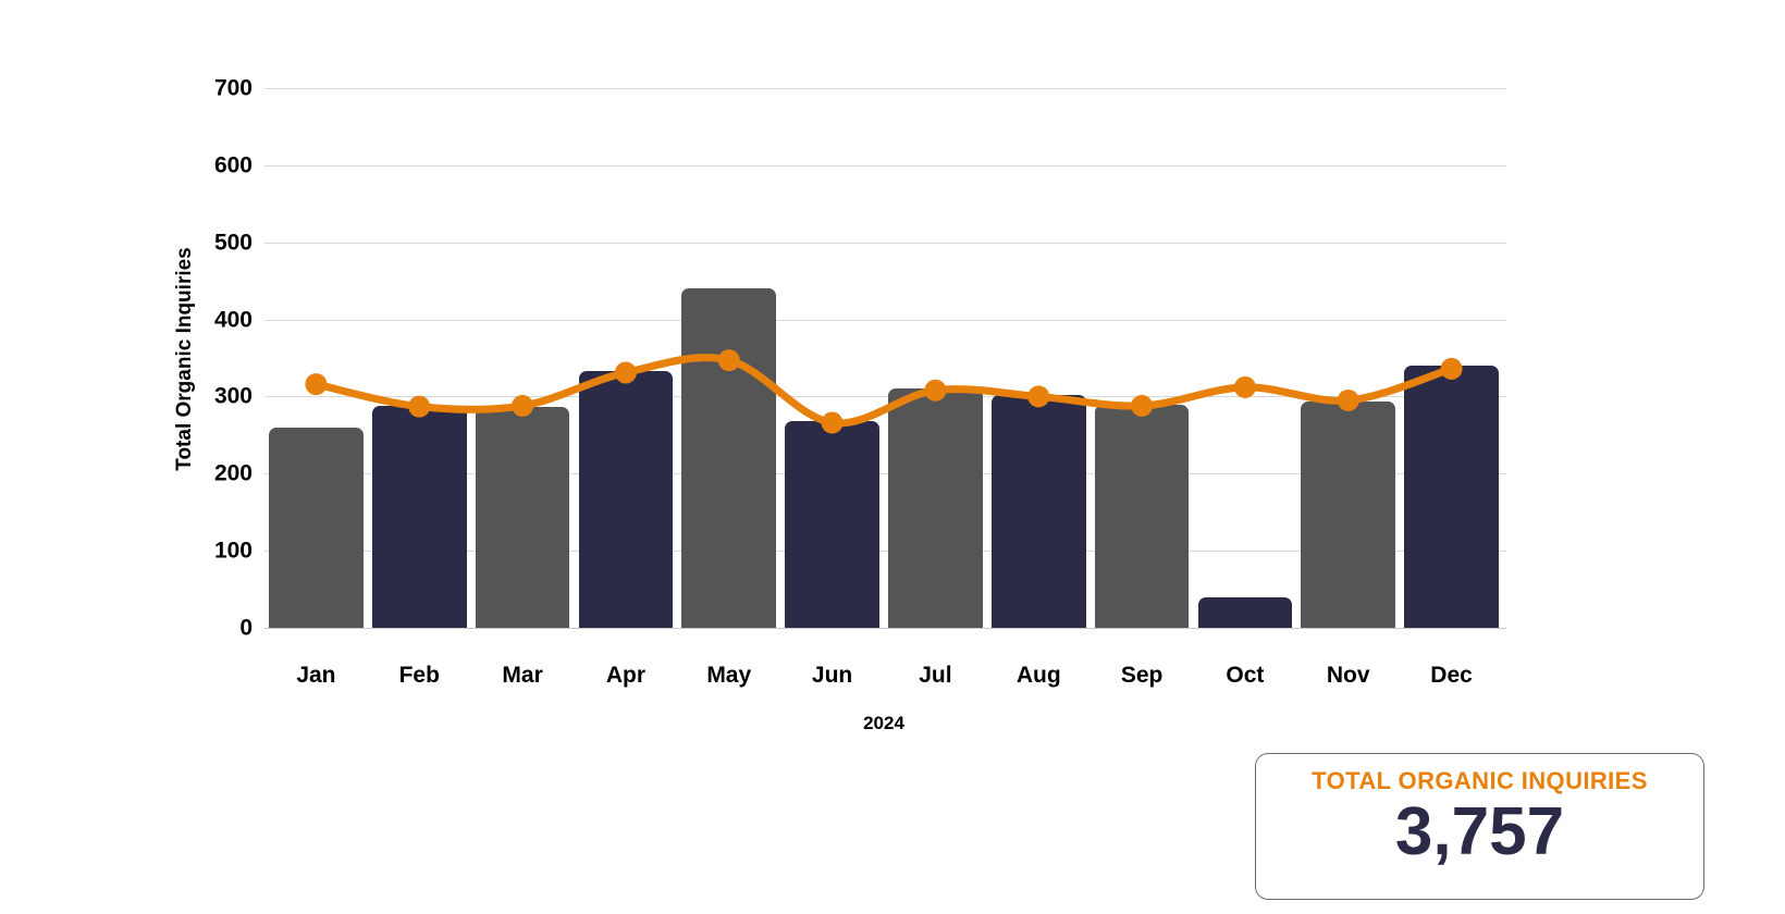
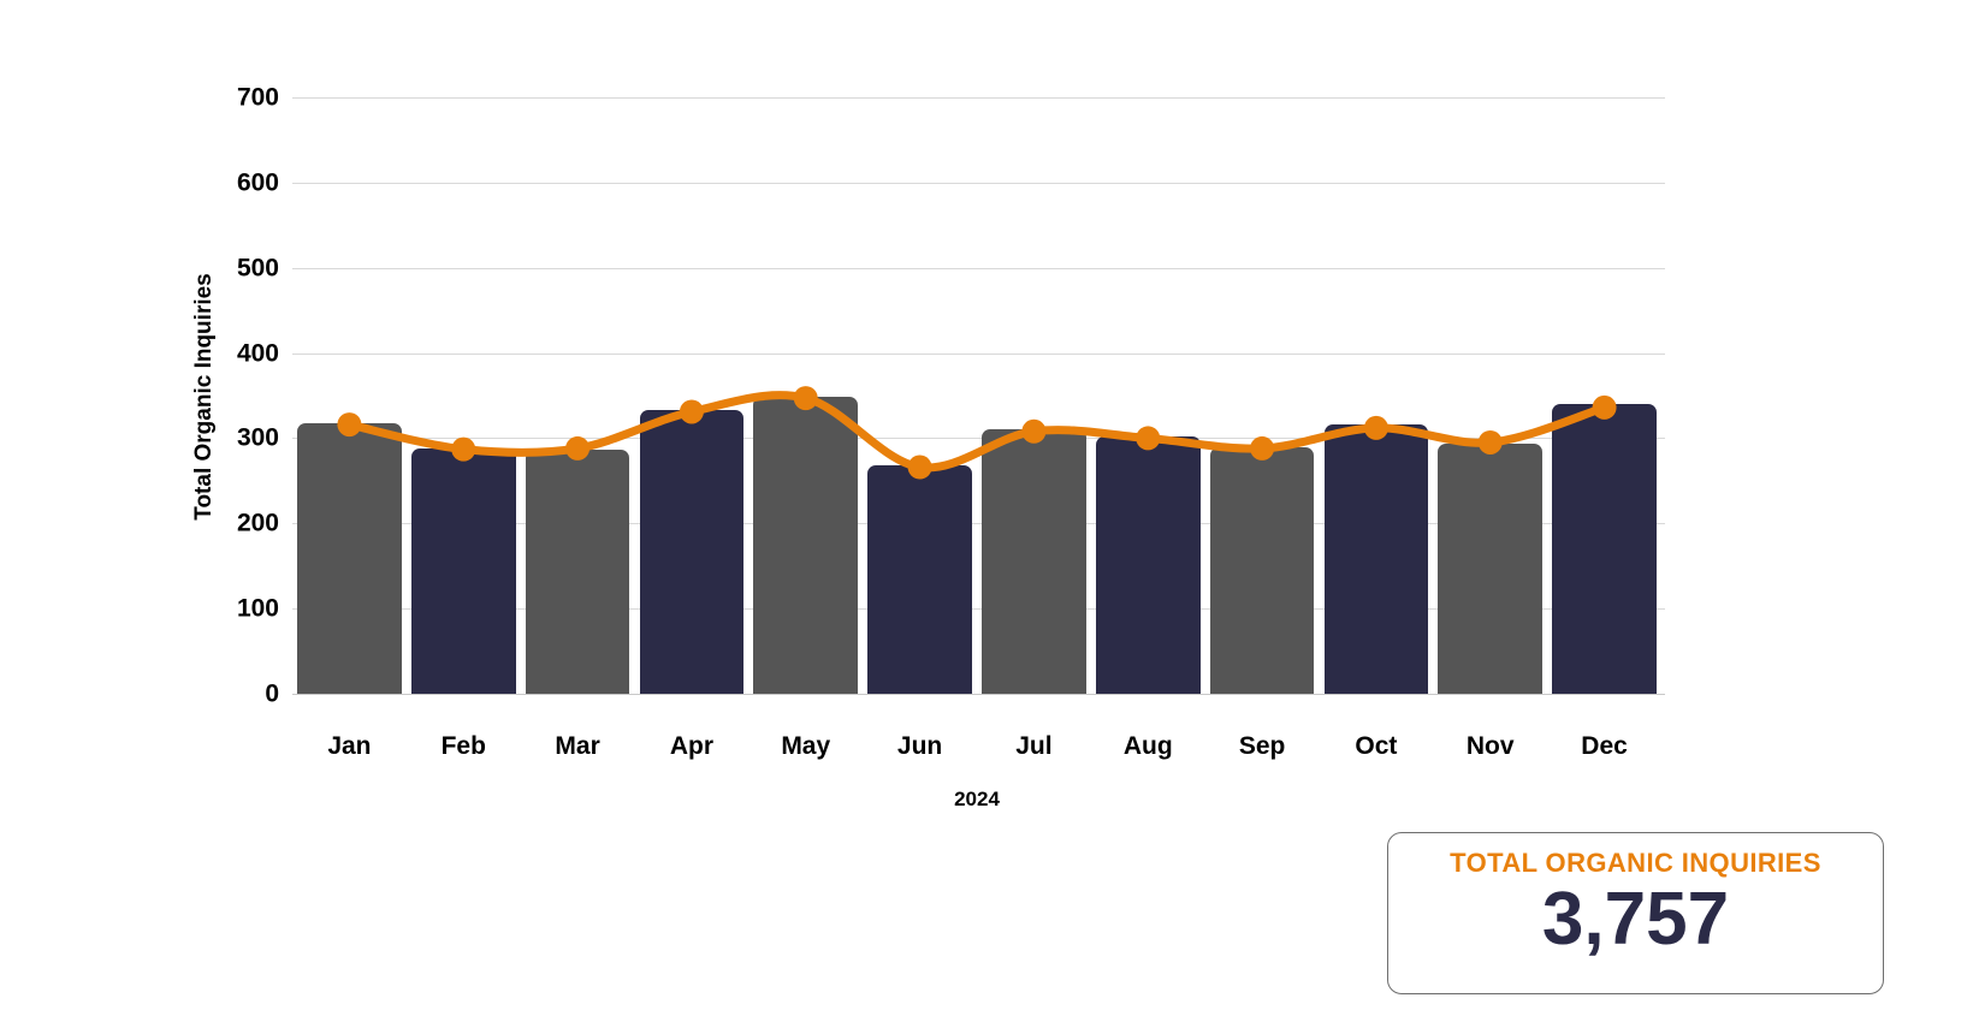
Total Organic Inquiries/Jan: 260 -> 320
Total Organic Inquiries/May: 440 -> 350
Total Organic Inquiries/Oct: 40 -> 320
